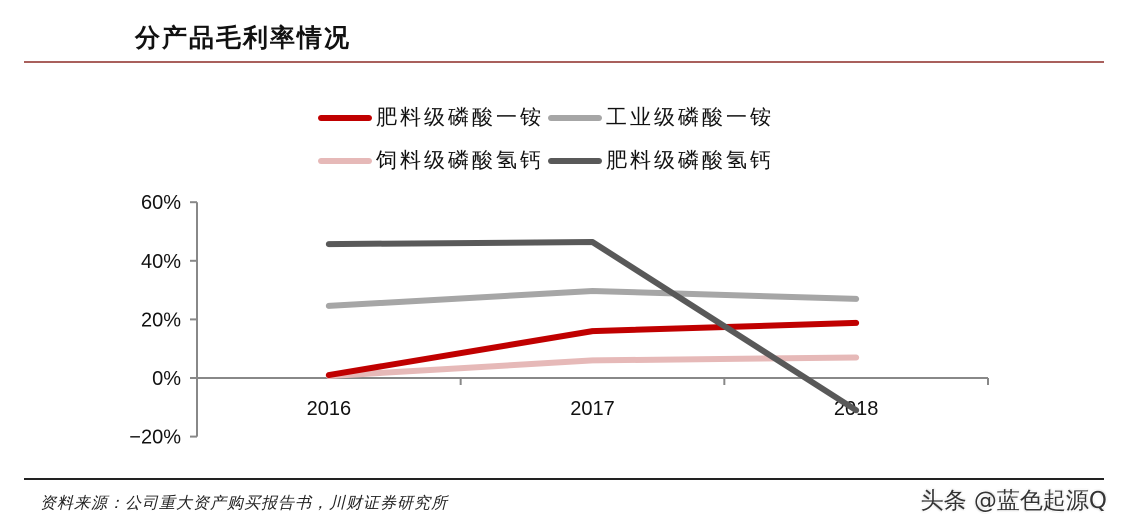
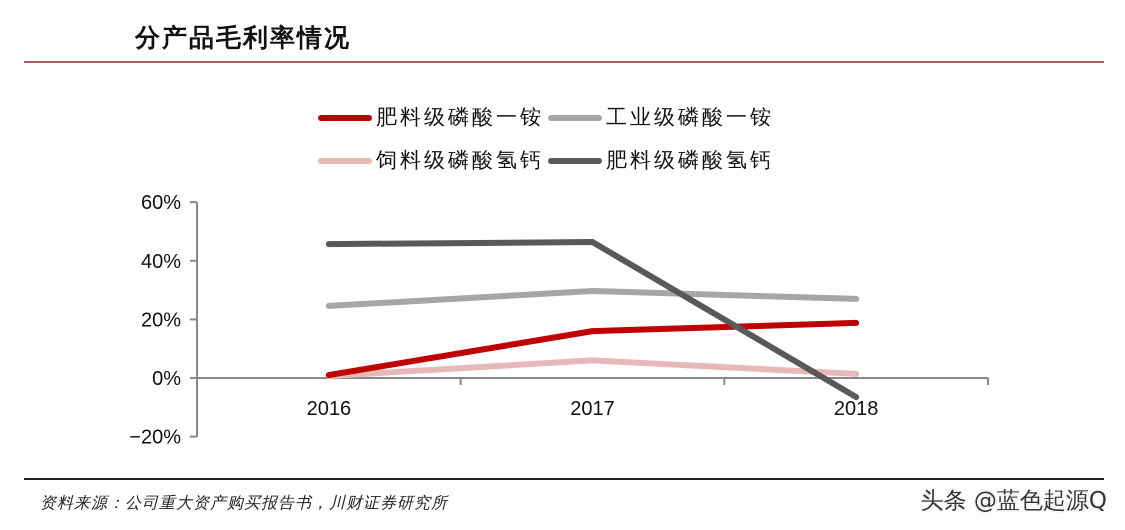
饲料级磷酸氢钙/2018: 7% -> 1%
肥料级磷酸氢钙/2018: -11% -> -6%
